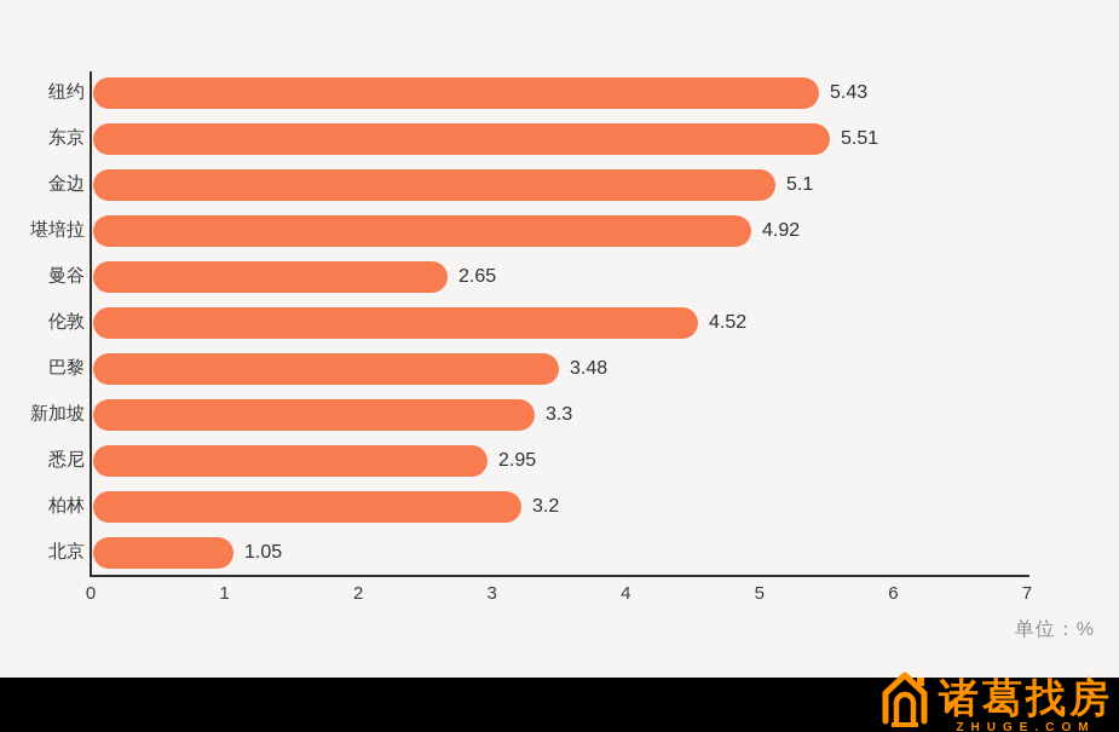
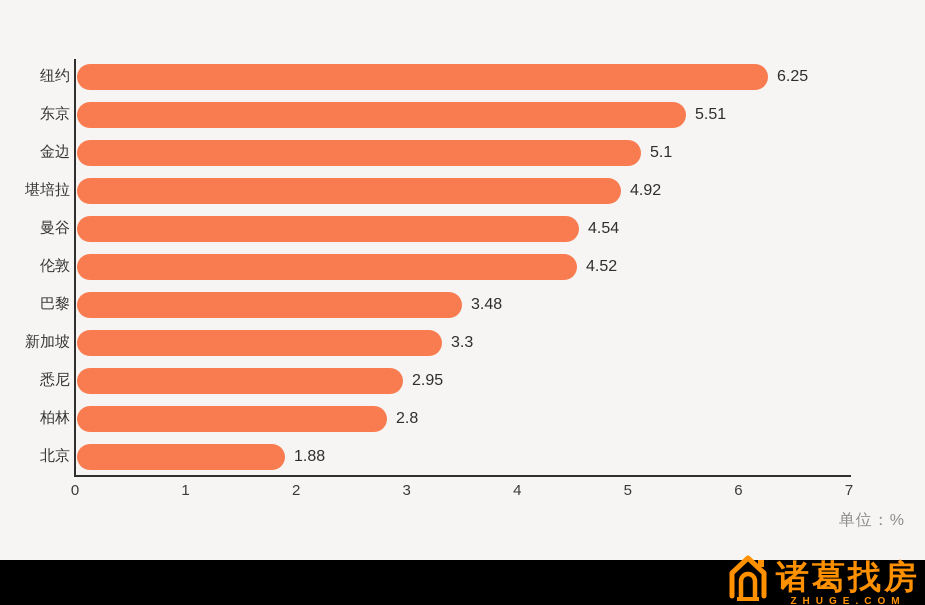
纽约: 5.43 -> 6.25
曼谷: 2.65 -> 4.54
柏林: 3.2 -> 2.8
北京: 1.05 -> 1.88
